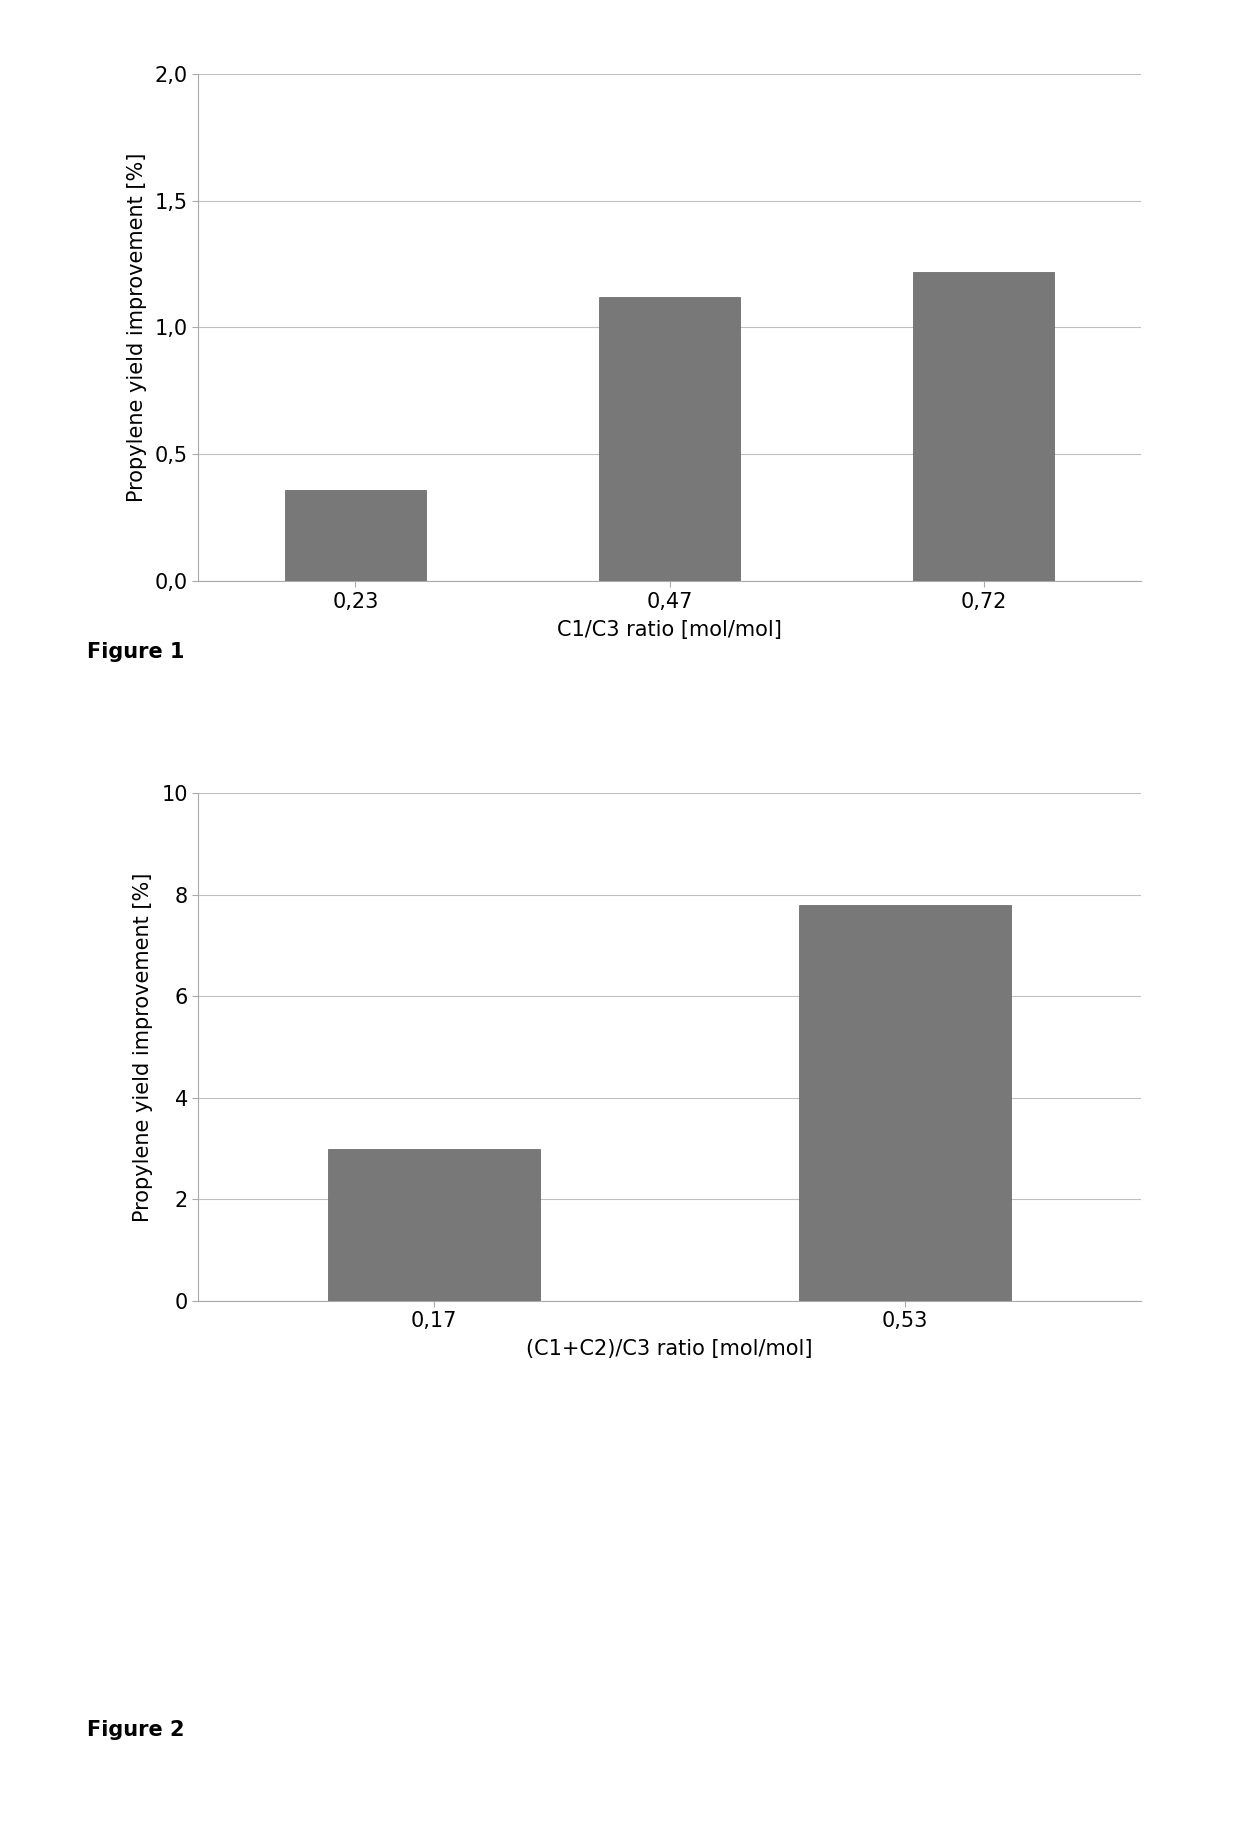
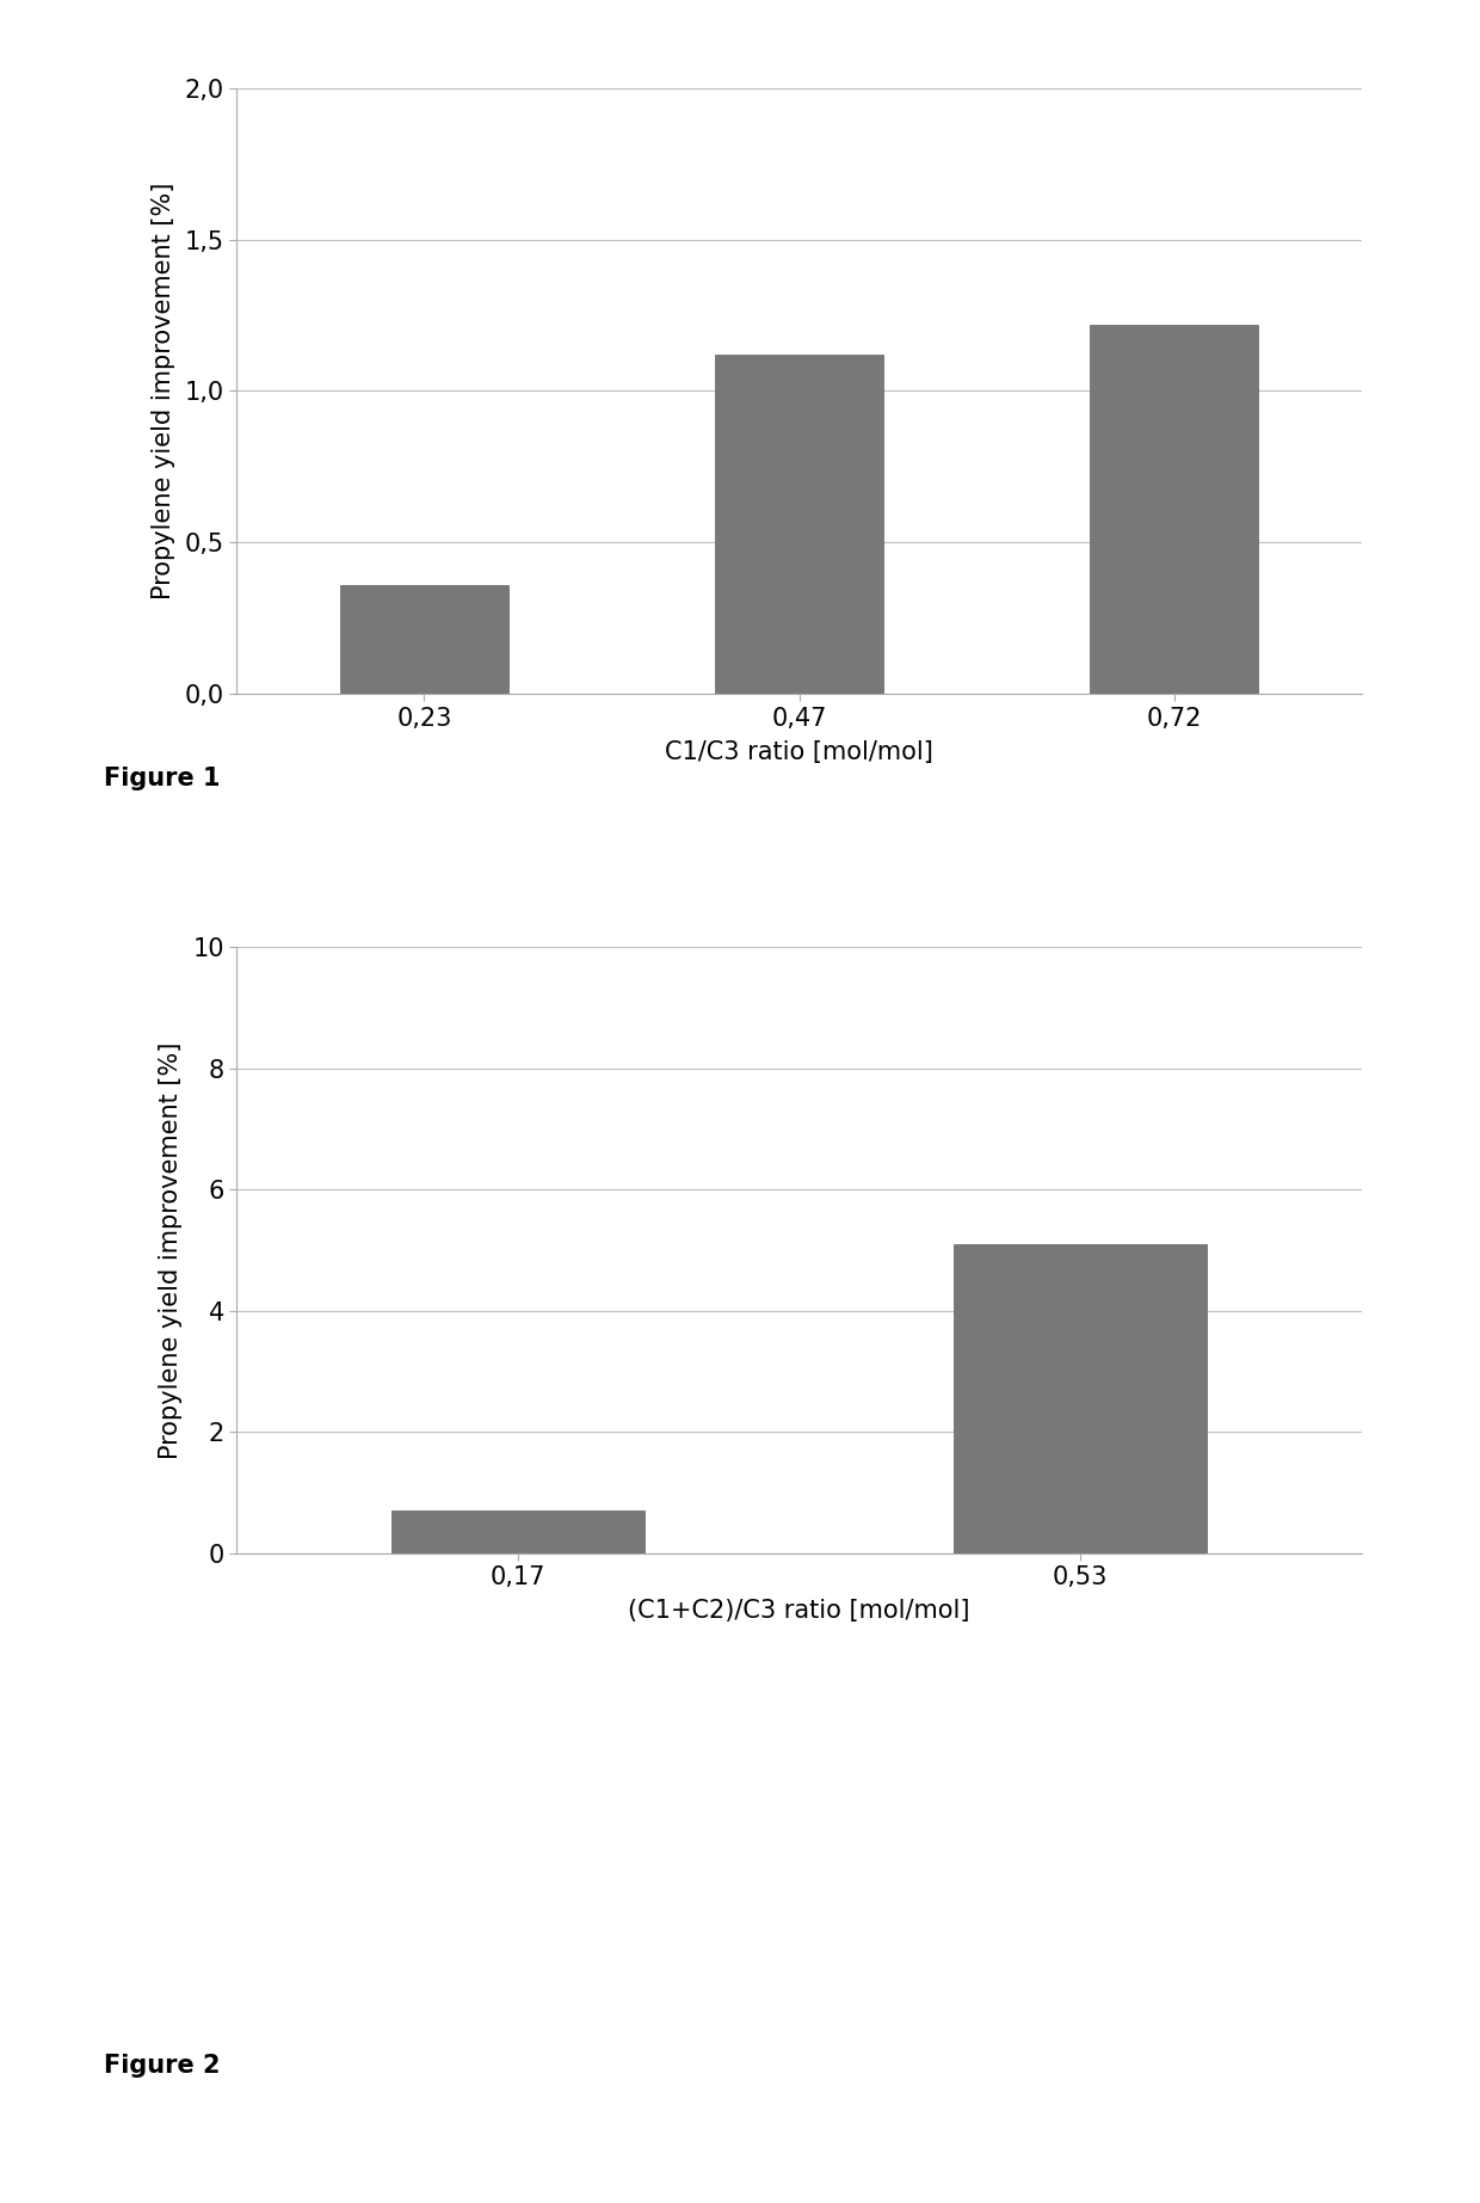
0,17: 3.0 -> 0.7
0,53: 7.8 -> 5.1
